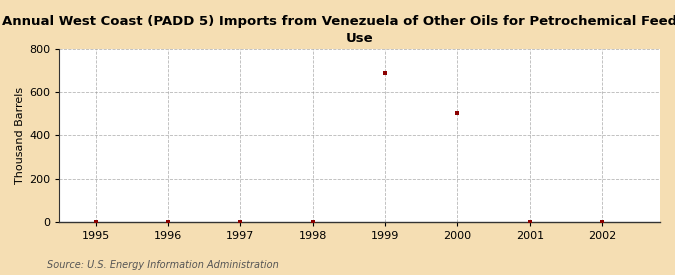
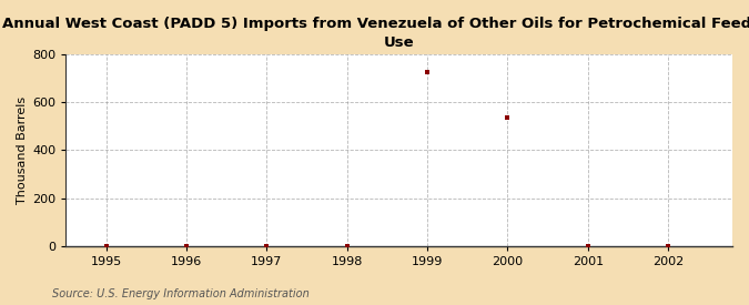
1999: 690 -> 725
2000: 505 -> 535
